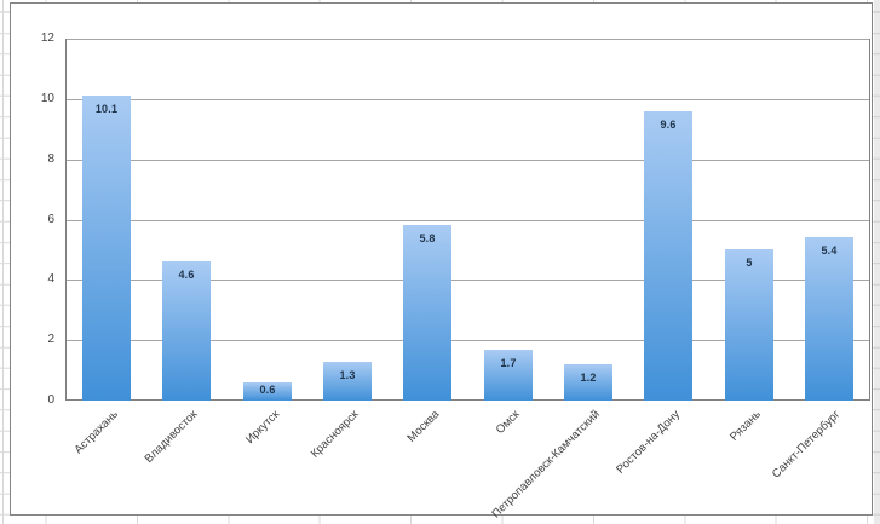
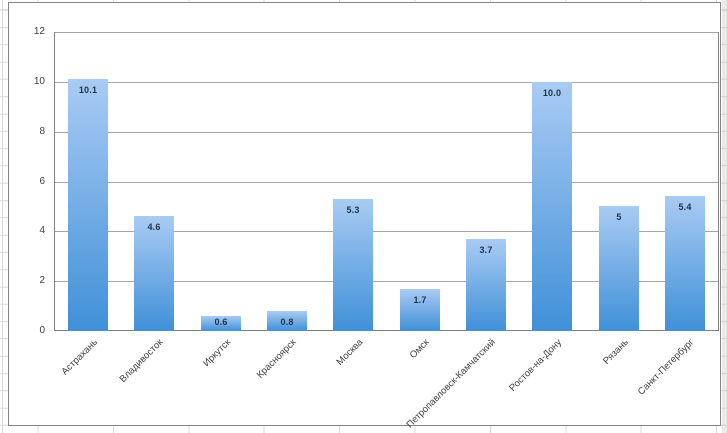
Красноярск: 1.3 -> 0.8
Москва: 5.8 -> 5.3
Петропавловск-Камчатский: 1.2 -> 3.7
Ростов-на-Дону: 9.6 -> 10.0
